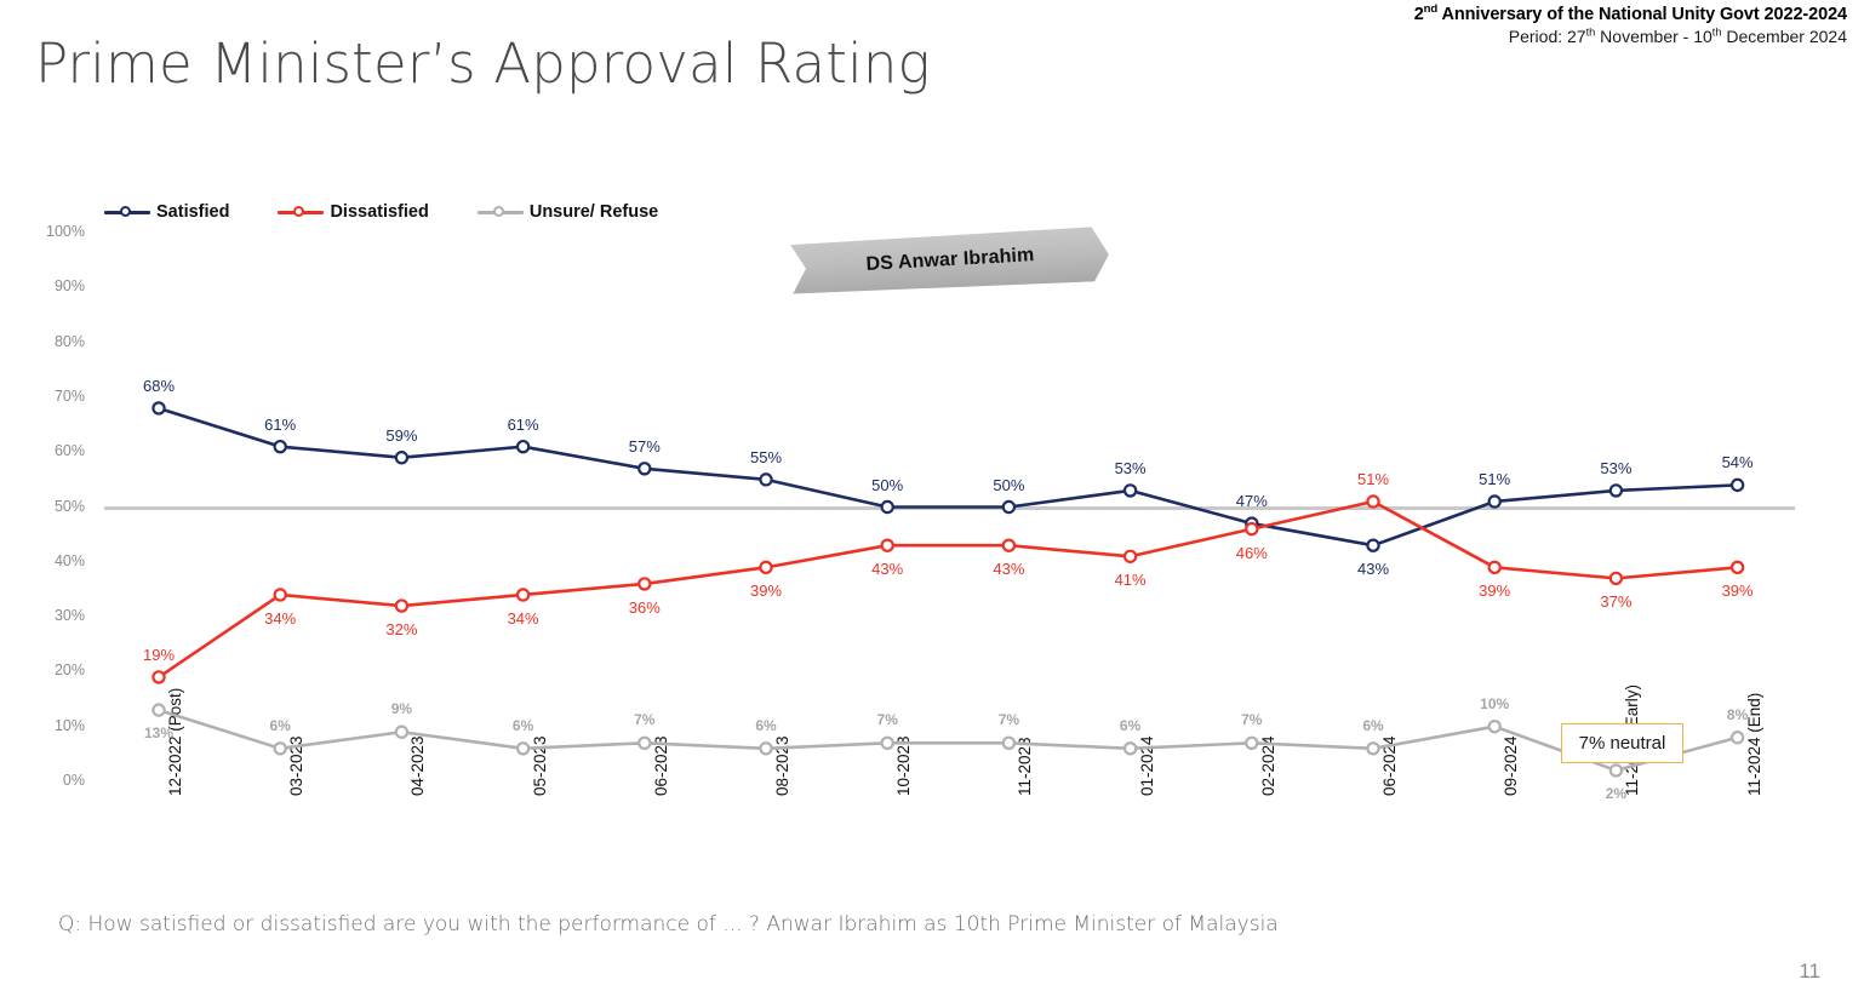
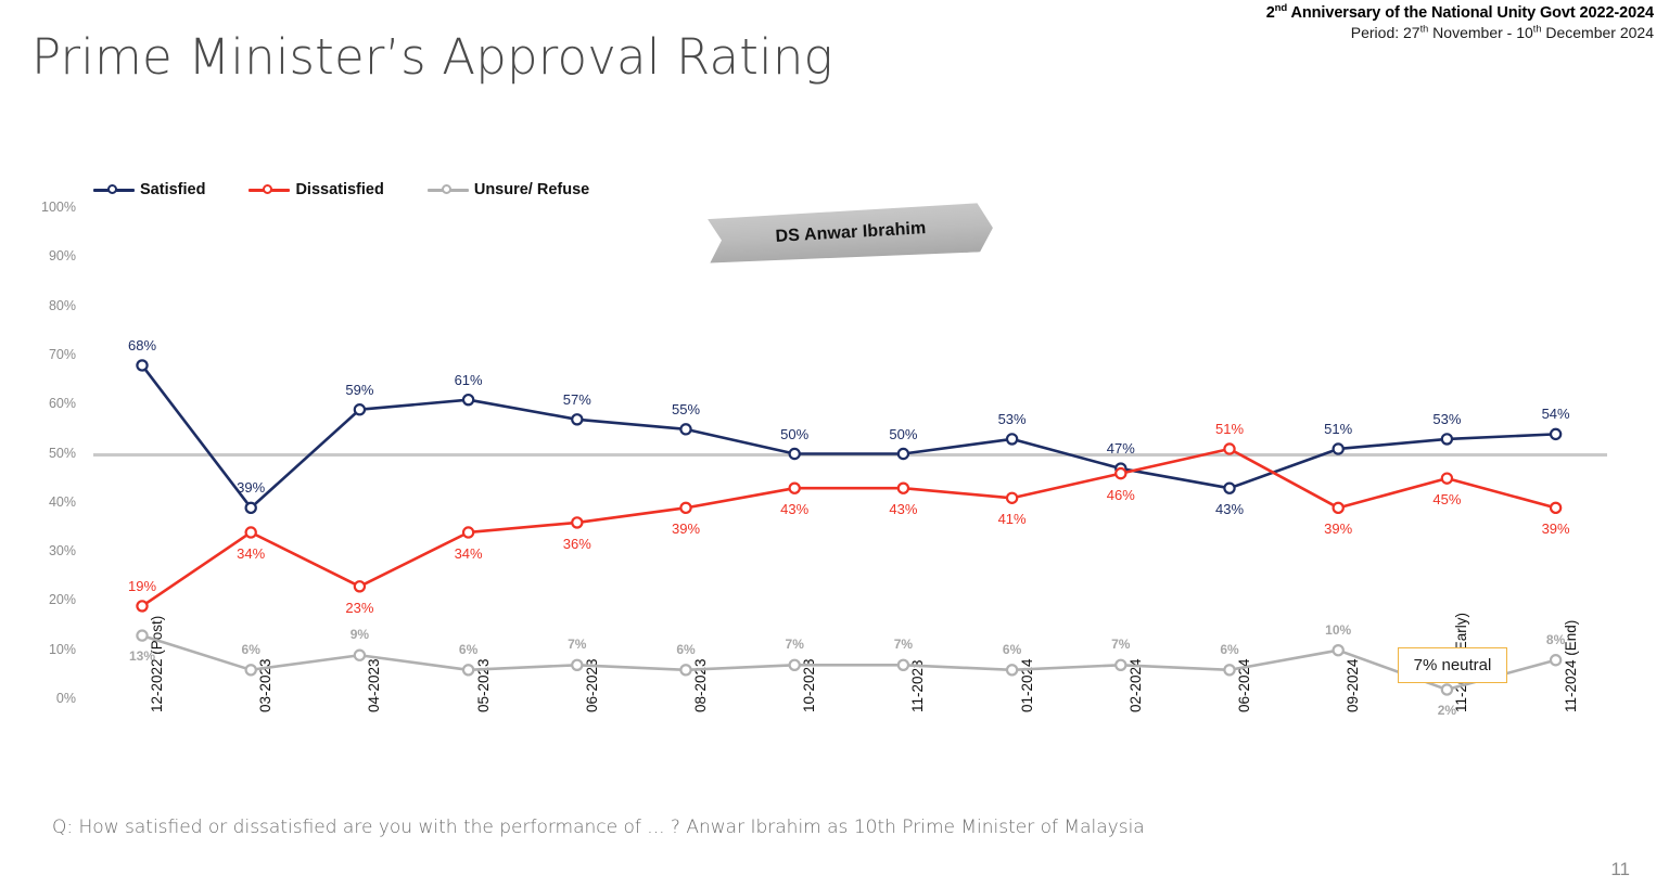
Satisfied/03-2023: 61% -> 39%
Dissatisfied/04-2023: 32% -> 23%
Dissatisfied/11-2024 (Early): 37% -> 45%
